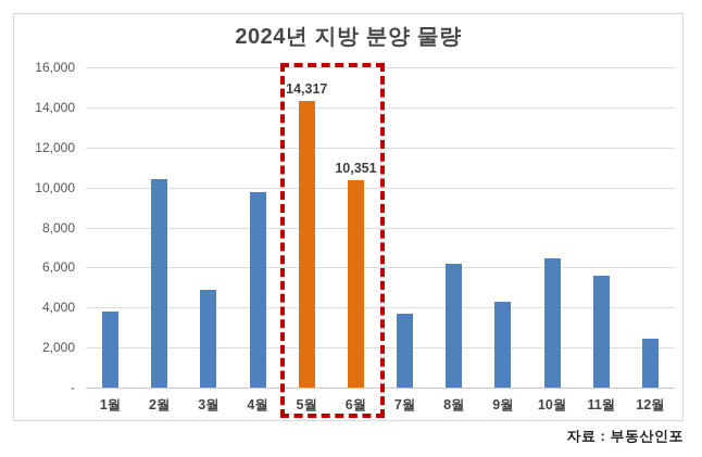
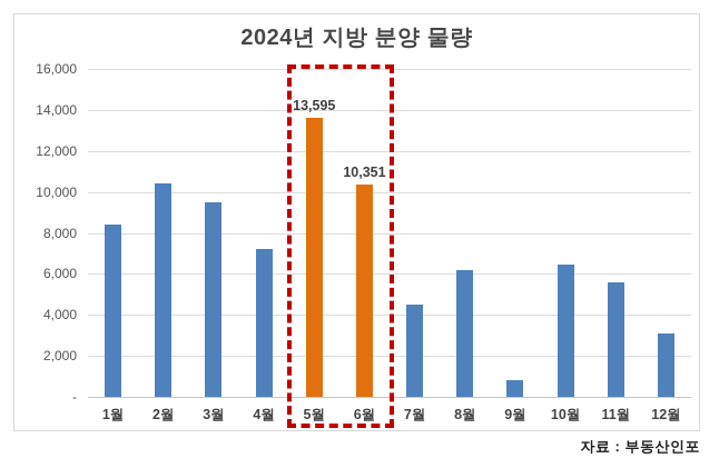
1월: 3800 -> 8400
3월: 4900 -> 9500
4월: 9800 -> 7200
5월: 14,317 -> 13,595
7월: 3700 -> 4500
9월: 4300 -> 800
12월: 2400 -> 3100
